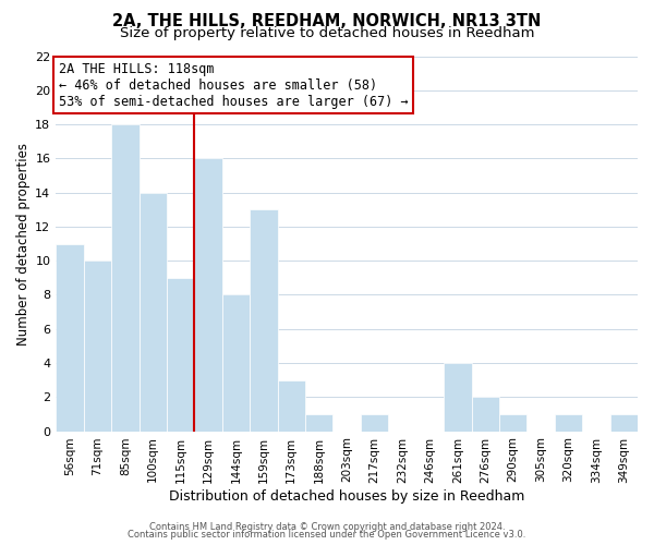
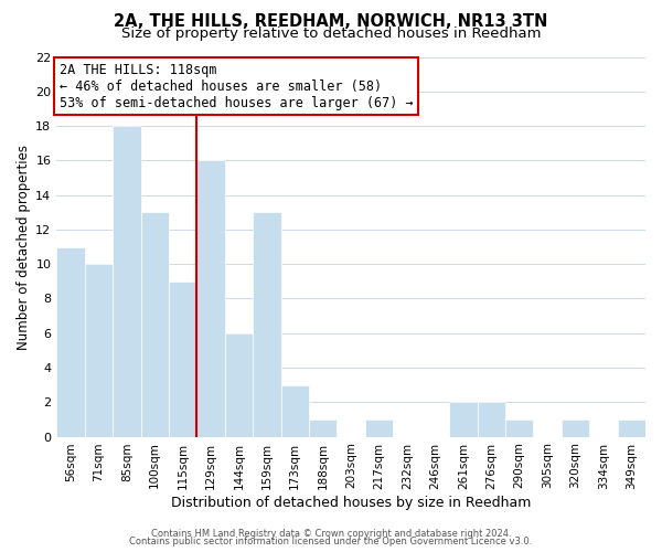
100sqm: 14 -> 13
144sqm: 8 -> 6
261sqm: 4 -> 2
